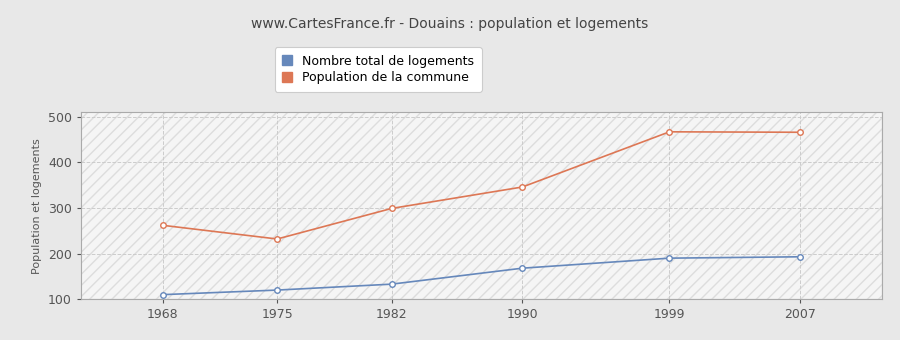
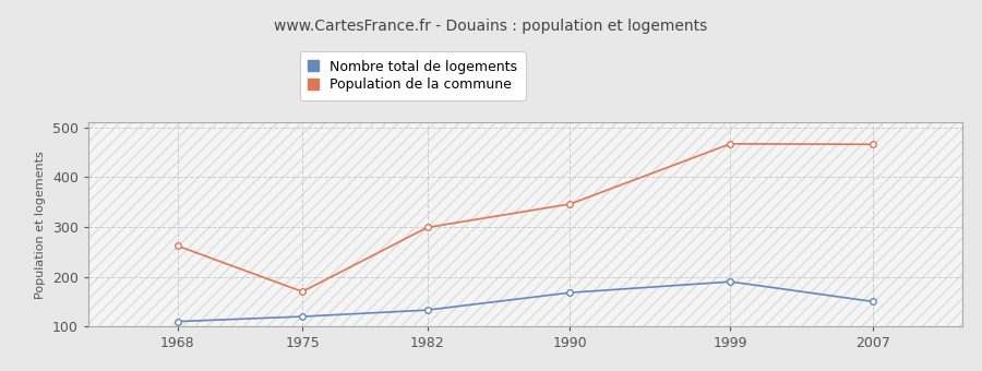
Population de la commune/1975: 232 -> 170
Nombre total de logements/2007: 193 -> 150
